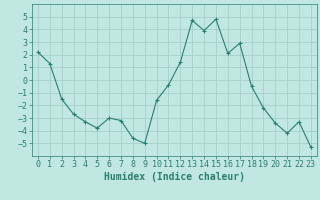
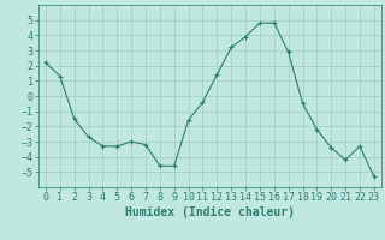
5: -3.8 -> -3.3
9: -5.0 -> -4.6
13: 4.7 -> 3.2
16: 2.1 -> 4.8
